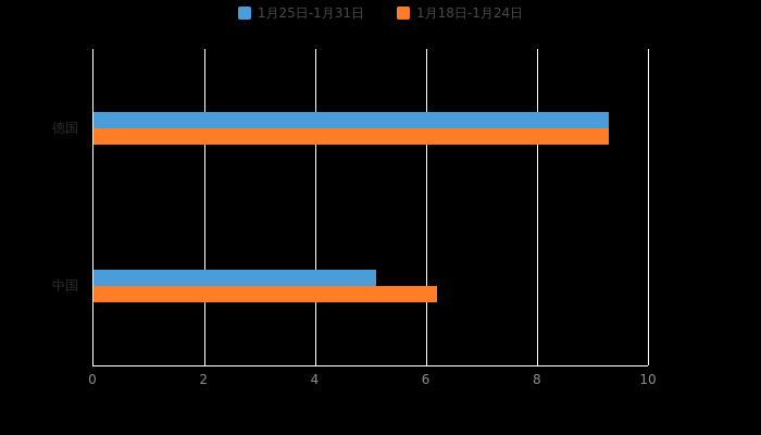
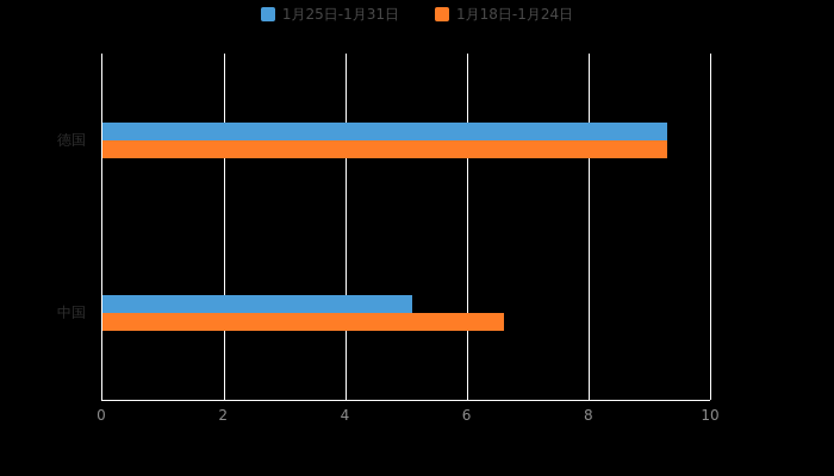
1月18日-1月24日/中国: 6.2 -> 6.6
